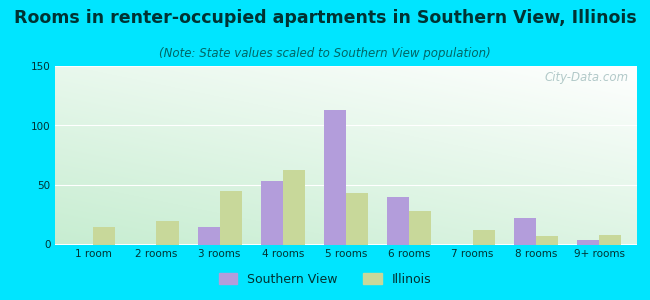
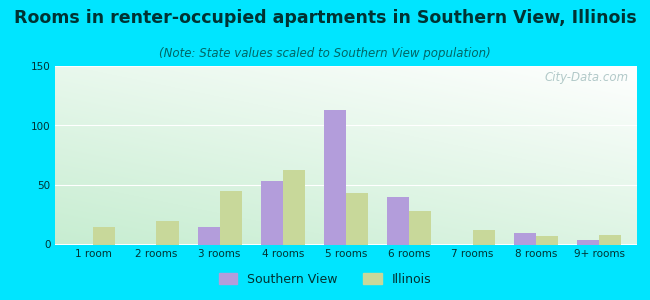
Southern View/8 rooms: 22 -> 10
